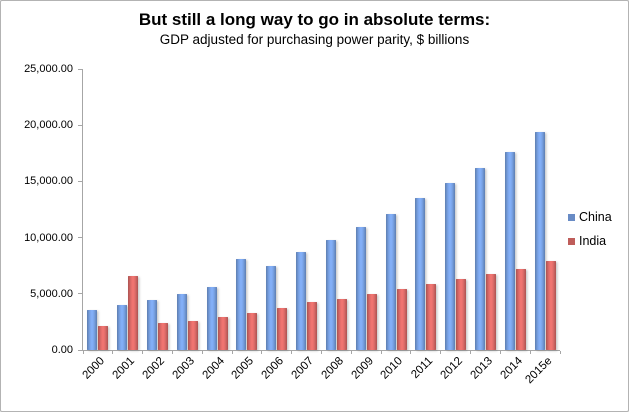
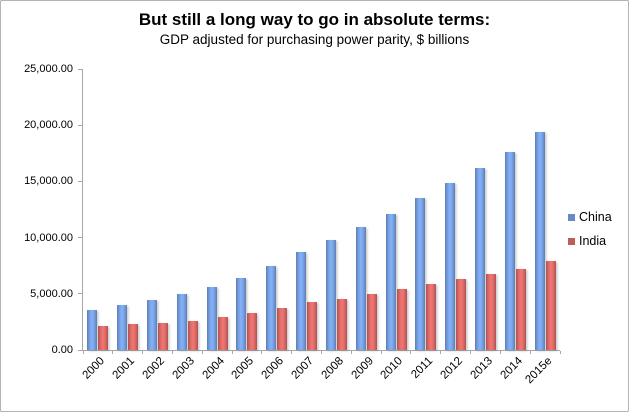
India/2001: 6600 -> 2300
China/2005: 8100 -> 6400
